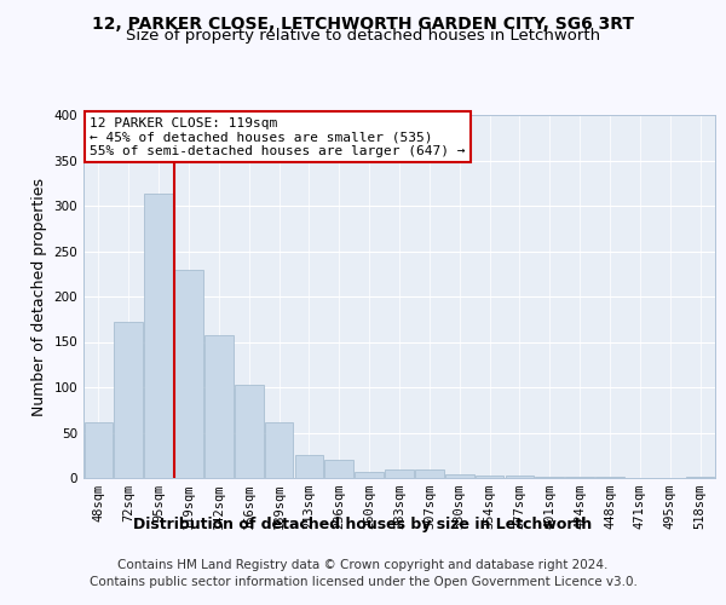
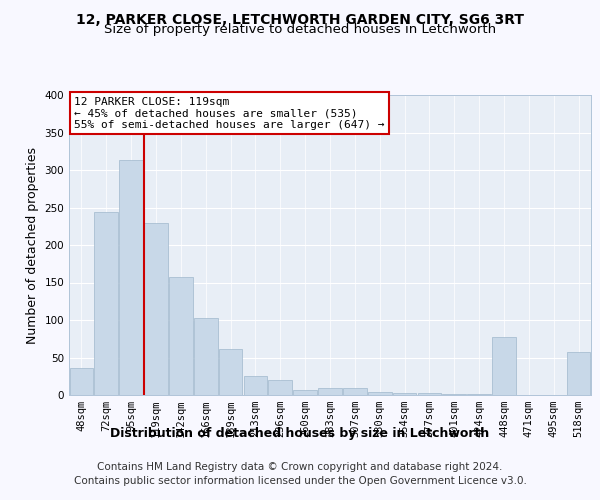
48sqm: 62 -> 36
72sqm: 172 -> 244
448sqm: 1 -> 78
518sqm: 1 -> 58
